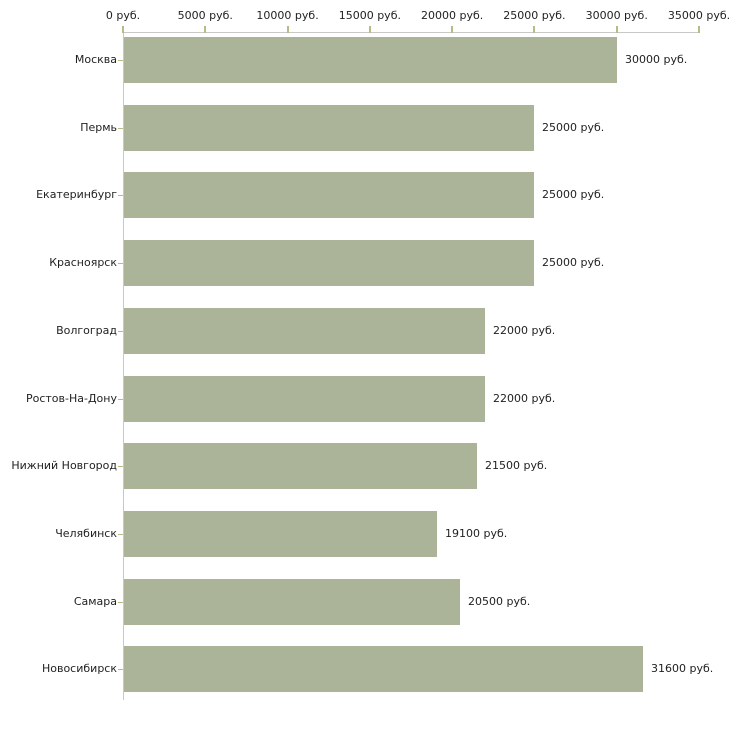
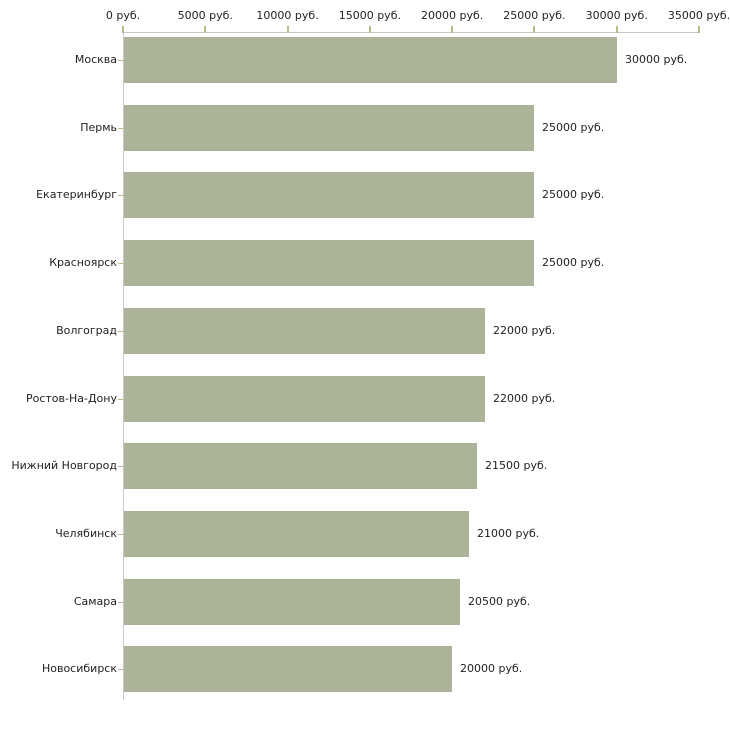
Челябинск: 19100 -> 21000
Новосибирск: 31600 -> 20000
